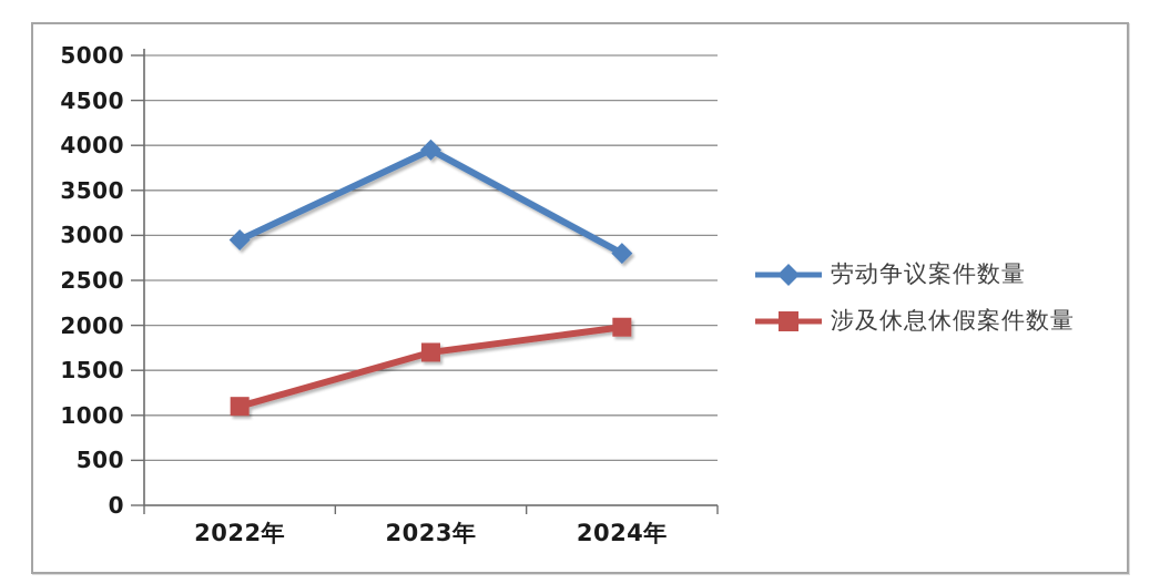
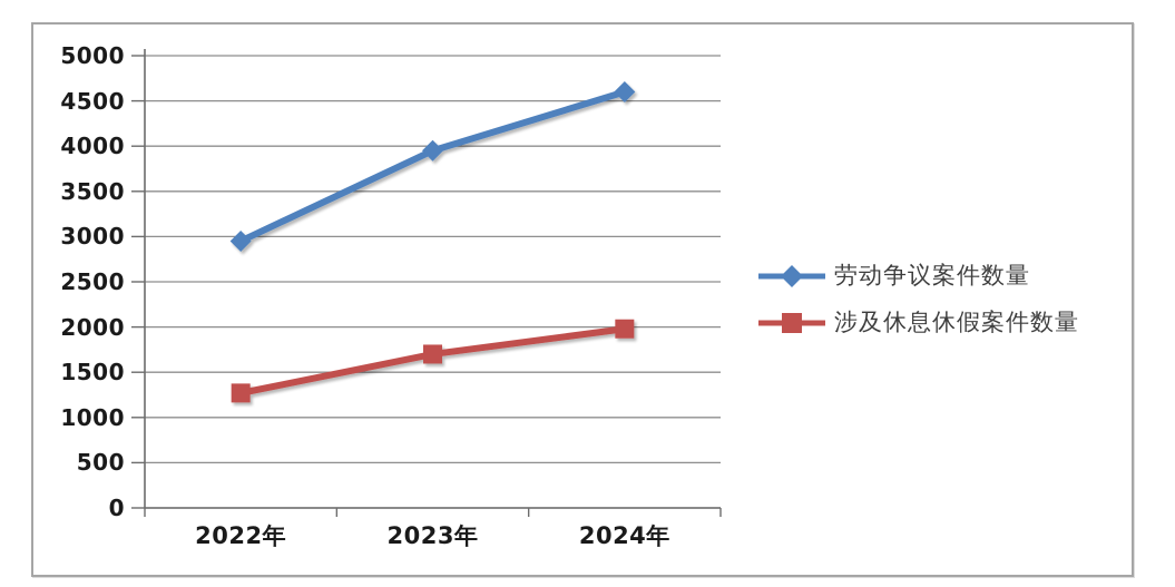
涉及休息休假案件数量/2022年: 1100 -> 1300
劳动争议案件数量/2024年: 2800 -> 4600
